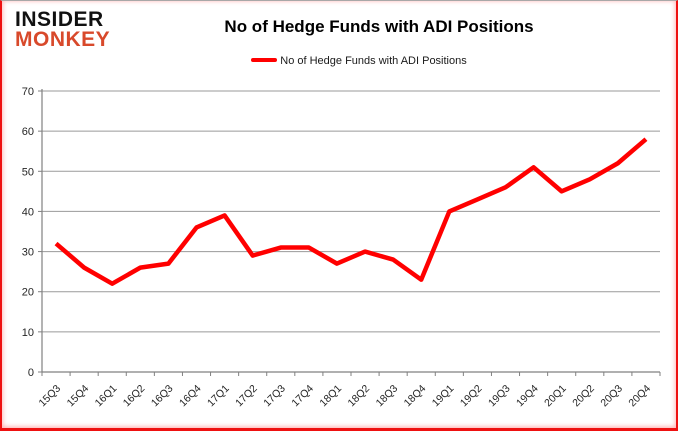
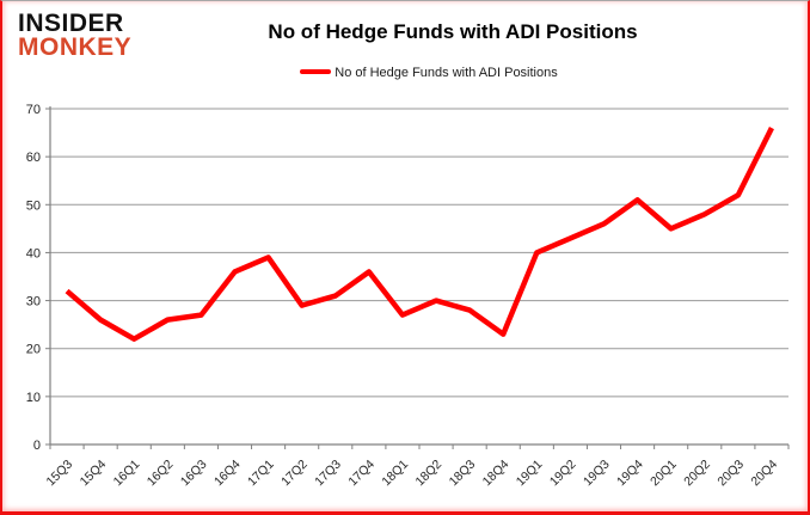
17Q4: 31 -> 36
20Q4: 58 -> 66
